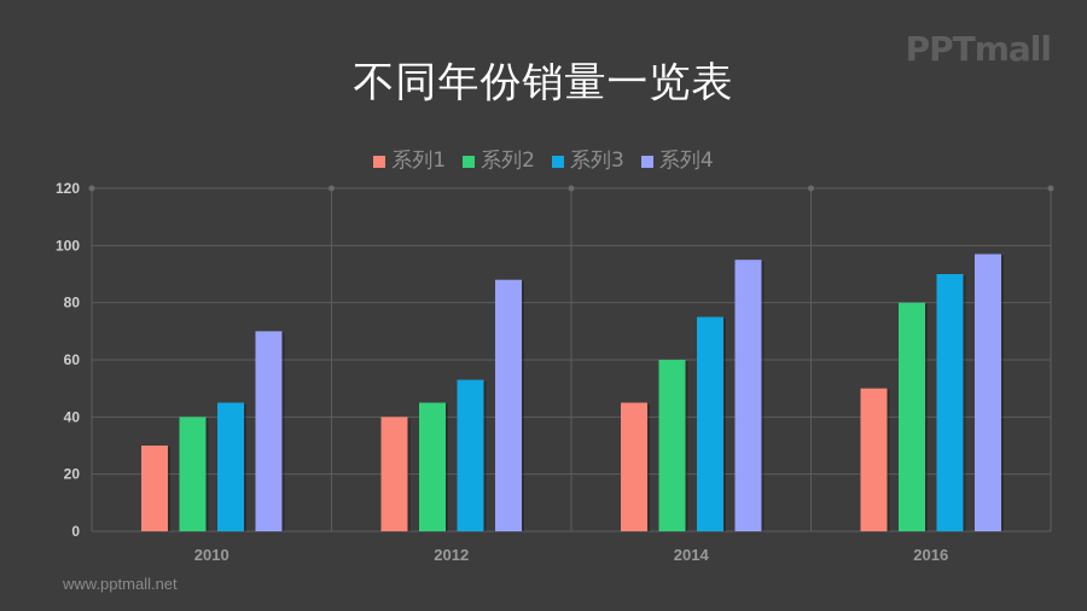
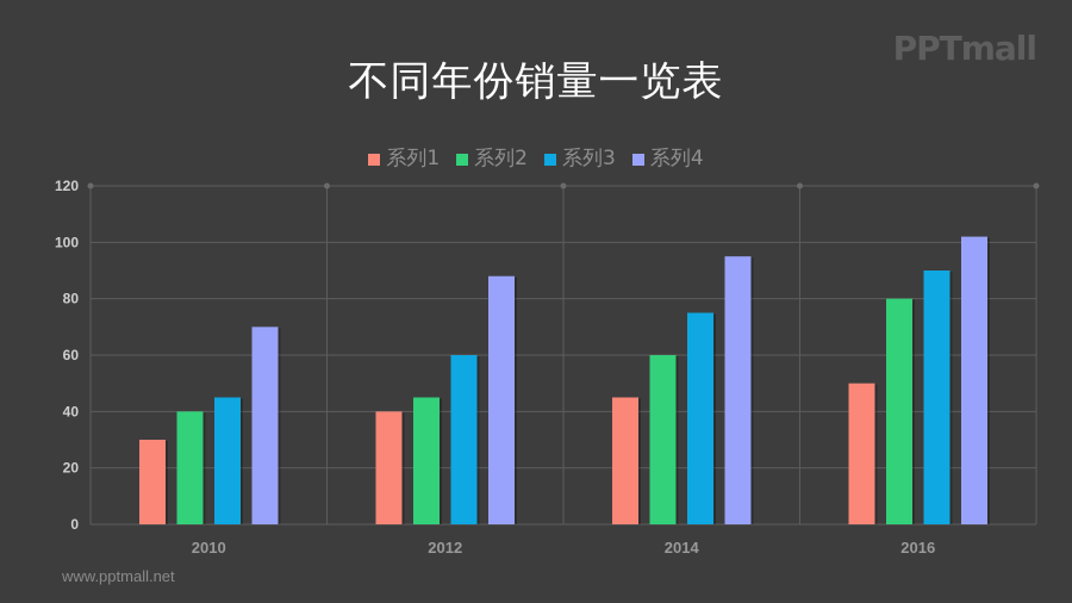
系列3/2012: 53 -> 60
系列4/2016: 97 -> 102
